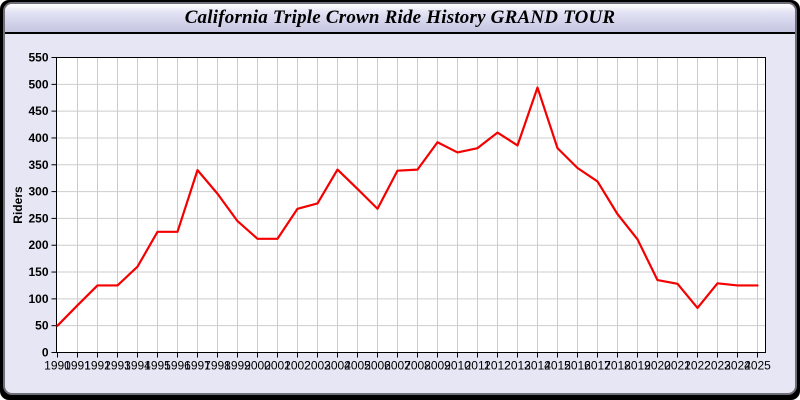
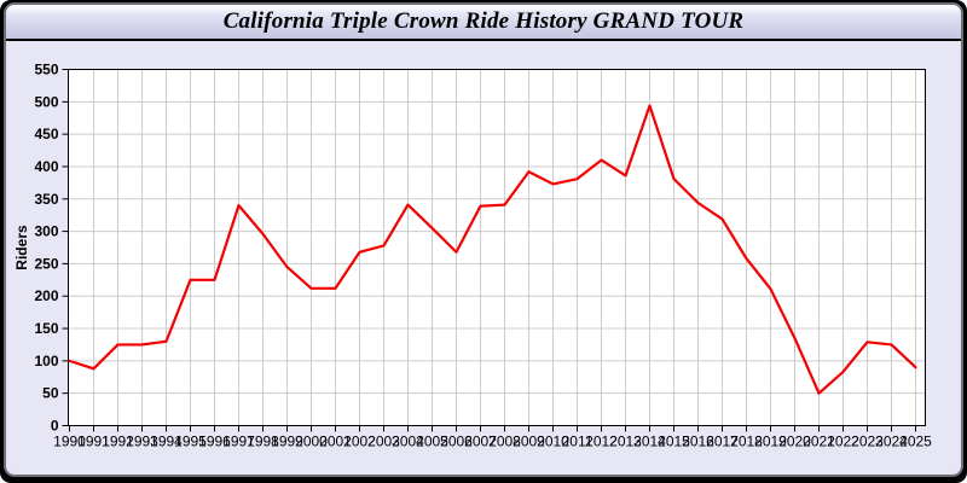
1990: 50 -> 100
1994: 160 -> 130
2021: 130 -> 50
2025: 120 -> 90
